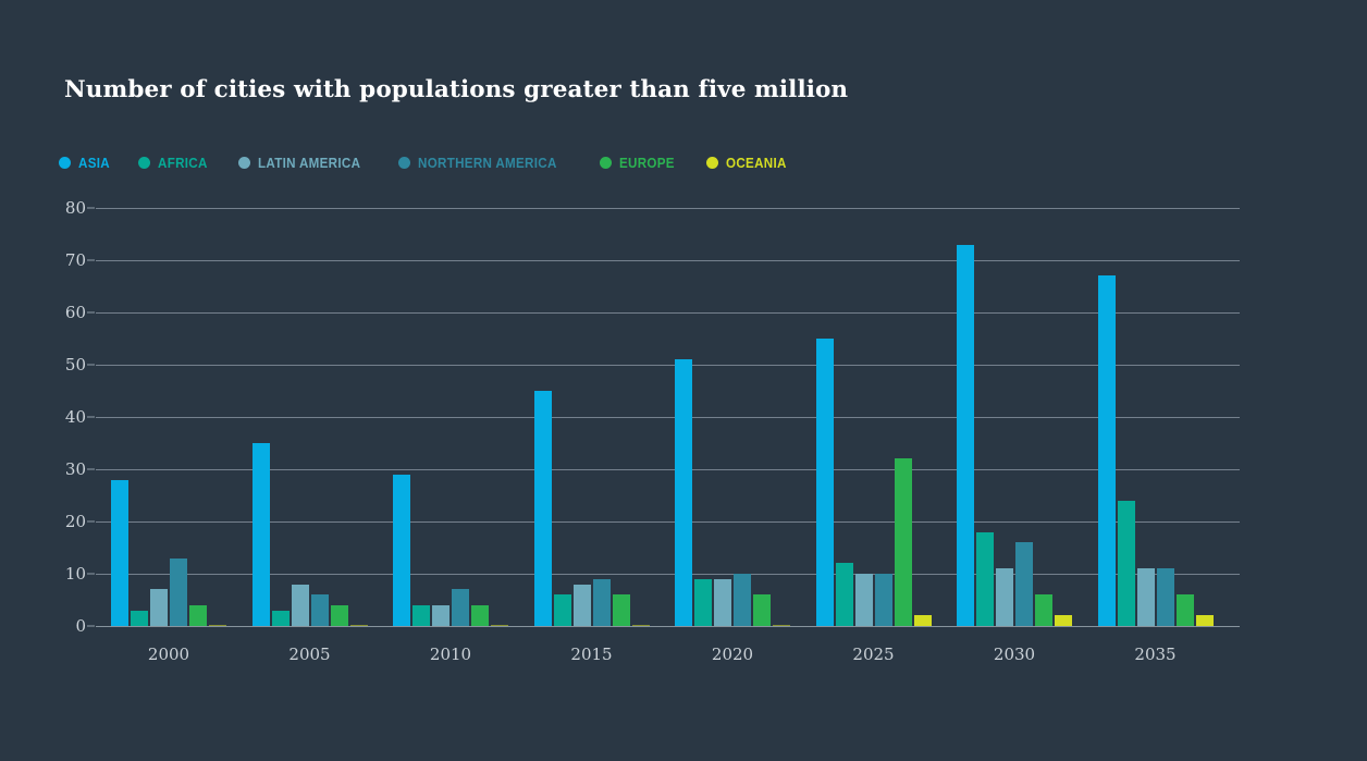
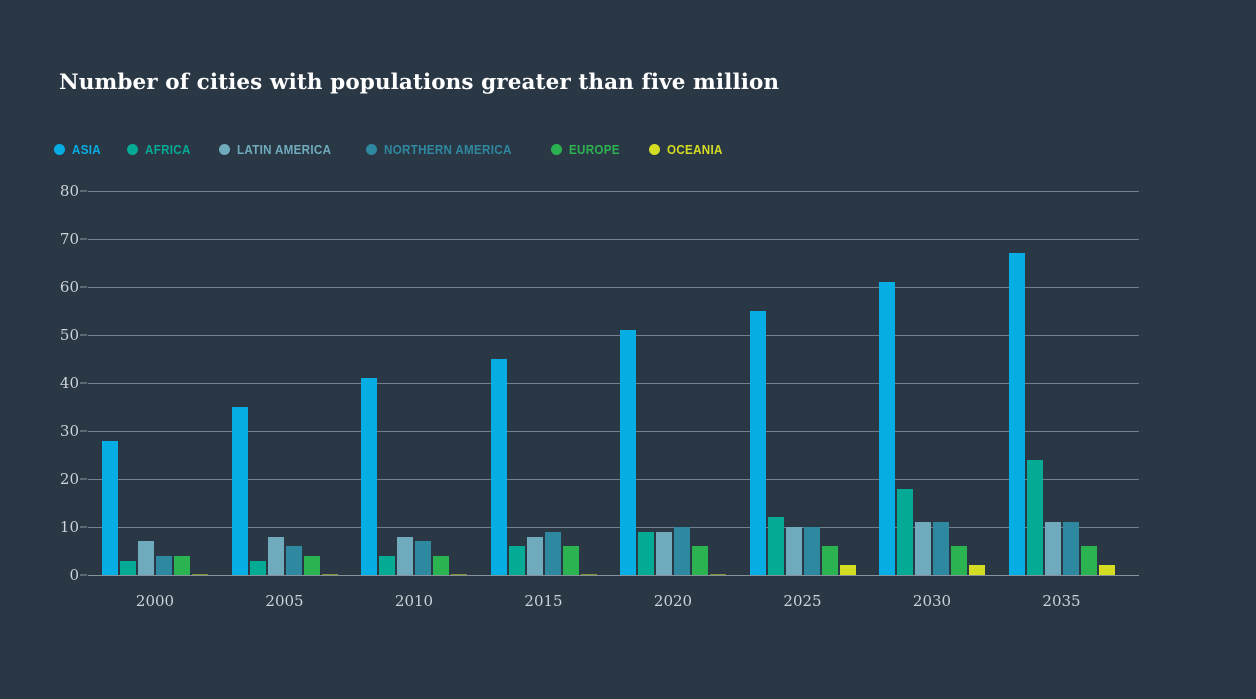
NORTHERN AMERICA/2000: 13 -> 4
ASIA/2010: 29 -> 41
LATIN AMERICA/2010: 4 -> 8
EUROPE/2025: 32 -> 6
ASIA/2030: 73 -> 61
NORTHERN AMERICA/2030: 16 -> 11
